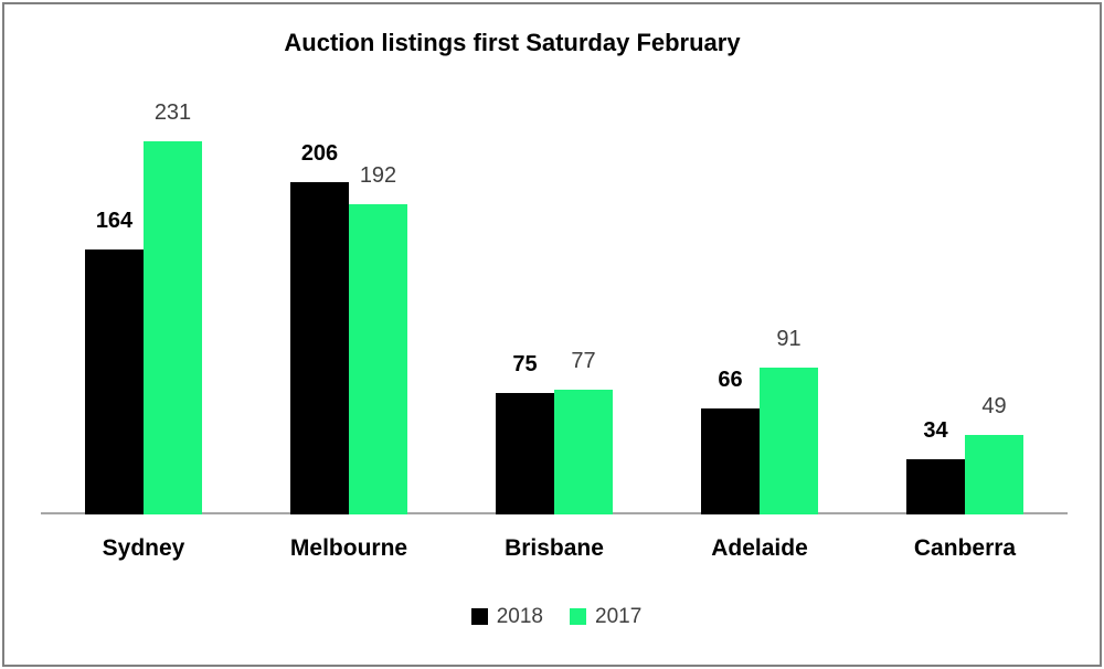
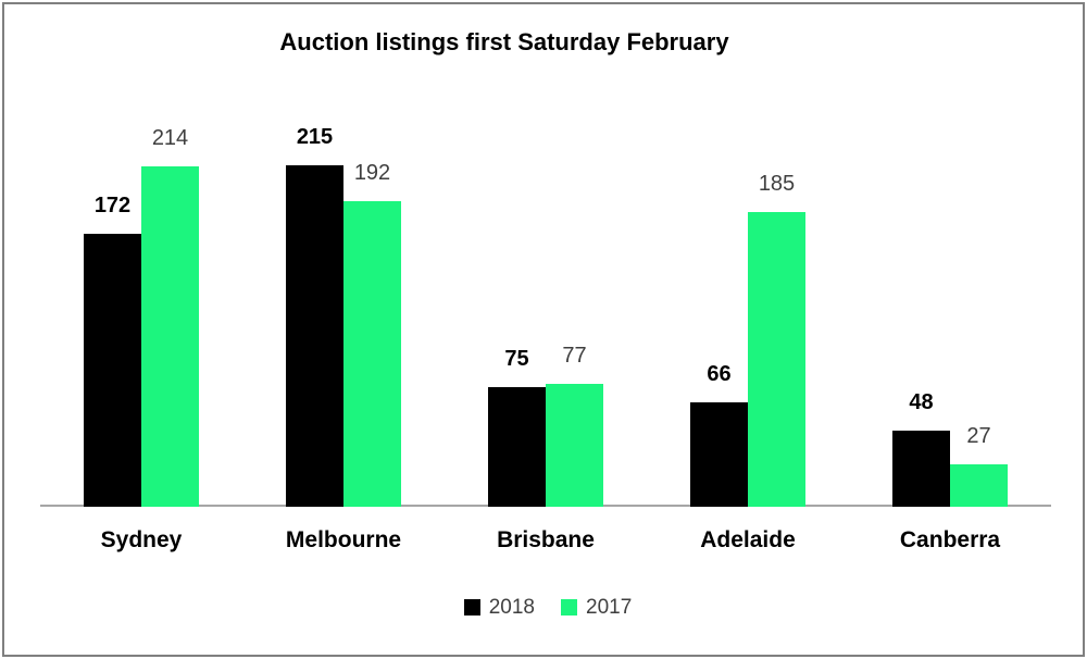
2018/Sydney: 164 -> 172
2017/Sydney: 231 -> 214
2018/Melbourne: 206 -> 215
2017/Adelaide: 91 -> 185
2018/Canberra: 34 -> 48
2017/Canberra: 49 -> 27
